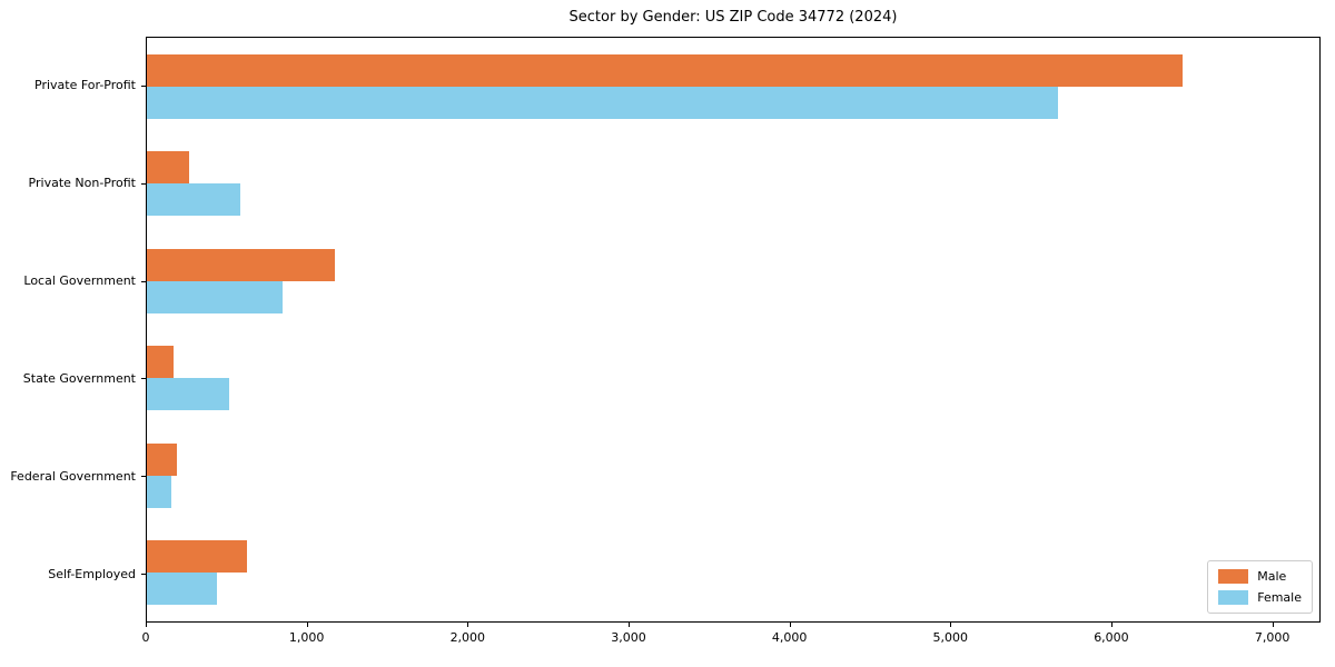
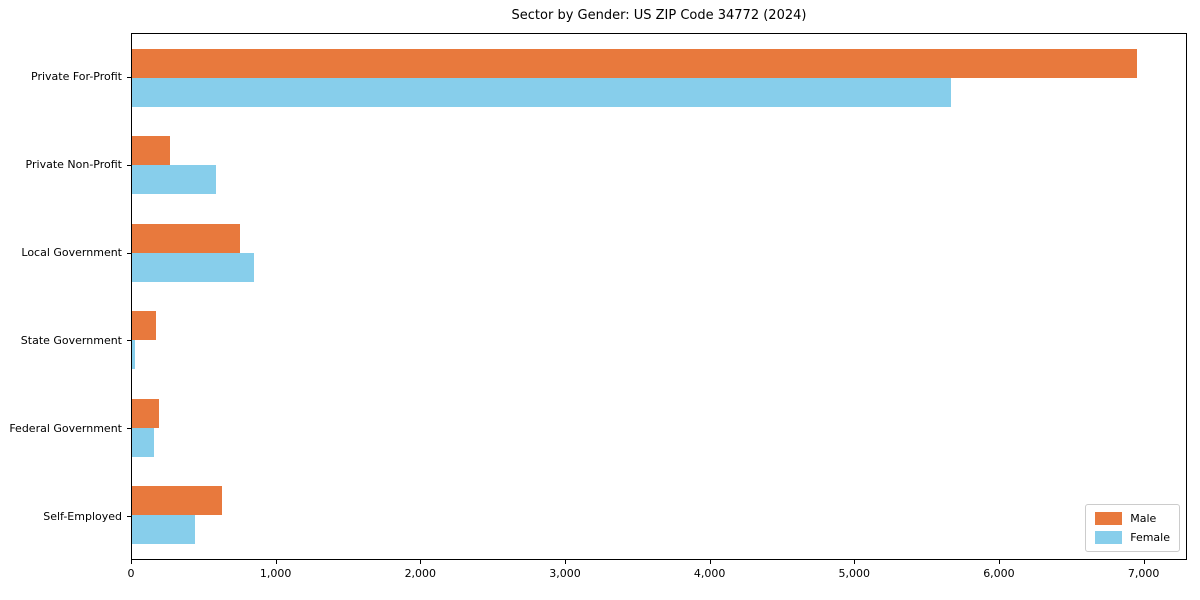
Male/Private For-Profit: 6450 -> 6960
Male/Local Government: 1170 -> 750
Female/State Government: 510 -> 20
